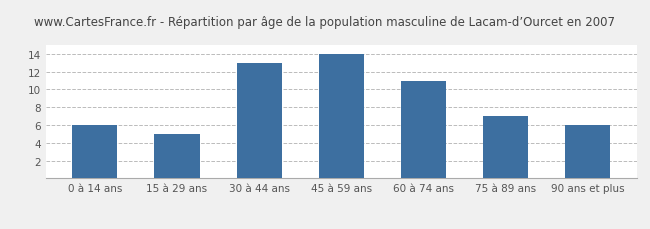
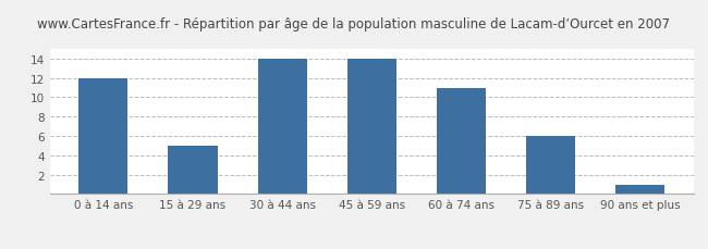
0 à 14 ans: 6 -> 12
30 à 44 ans: 13 -> 14
75 à 89 ans: 7 -> 6
90 ans et plus: 6 -> 1
